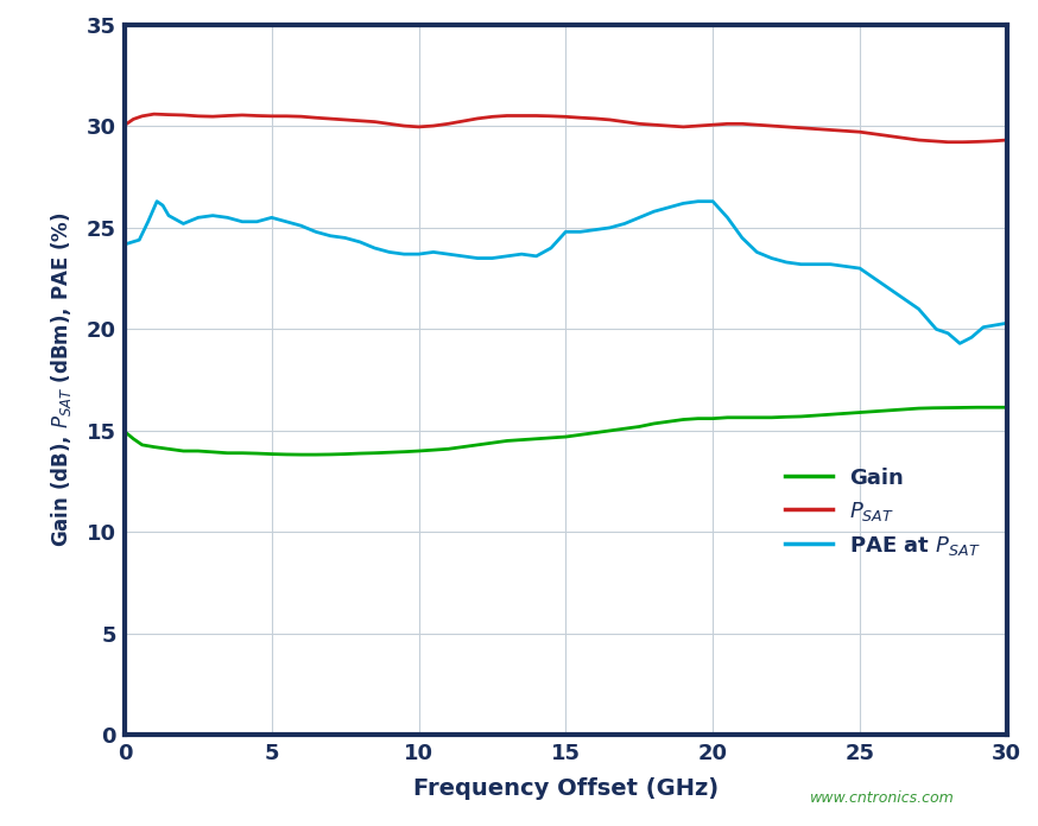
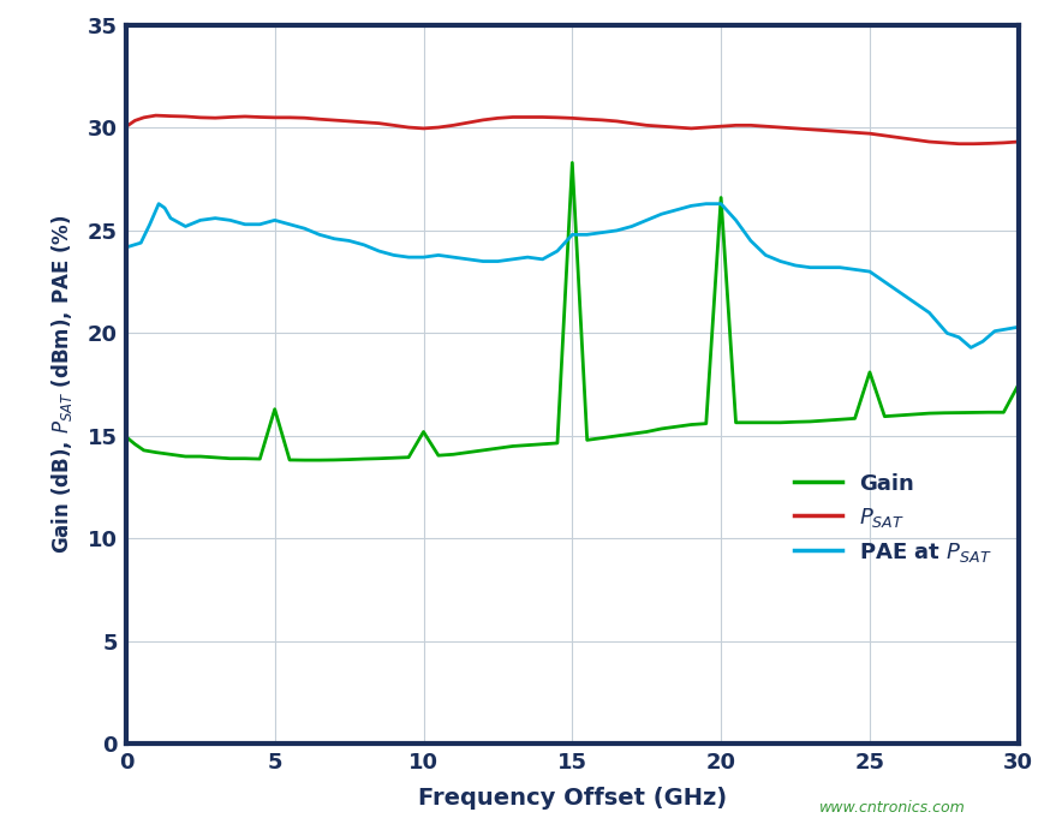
Gain/5: 13.8 -> 16.3
Gain/10: 14.0 -> 15.2
Gain/15: 14.7 -> 28.3
Gain/20: 15.6 -> 26.6
Gain/25: 15.9 -> 18.1
Gain/30: 16.1 -> 17.5
